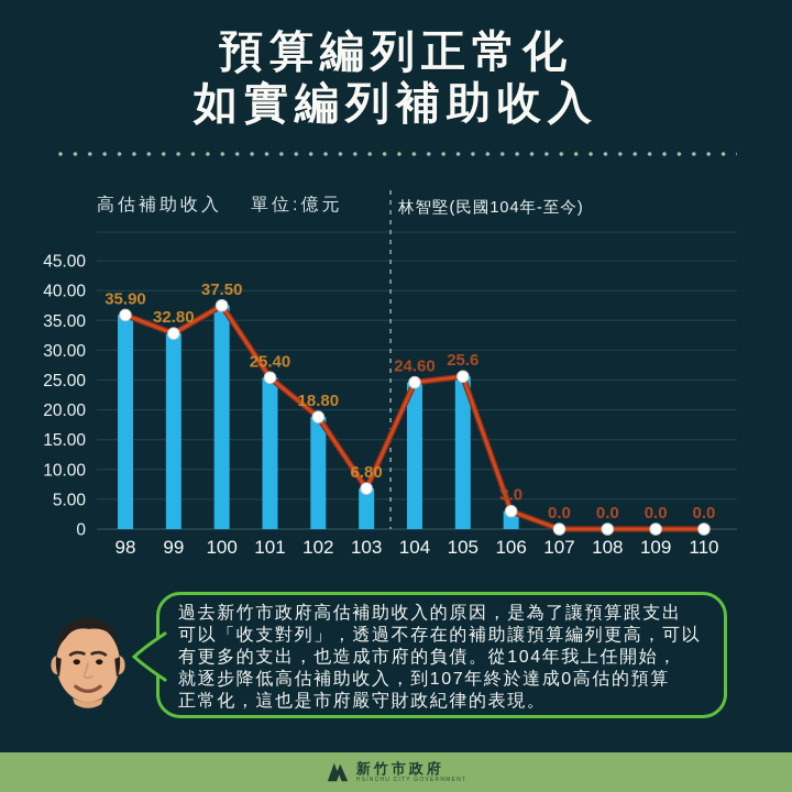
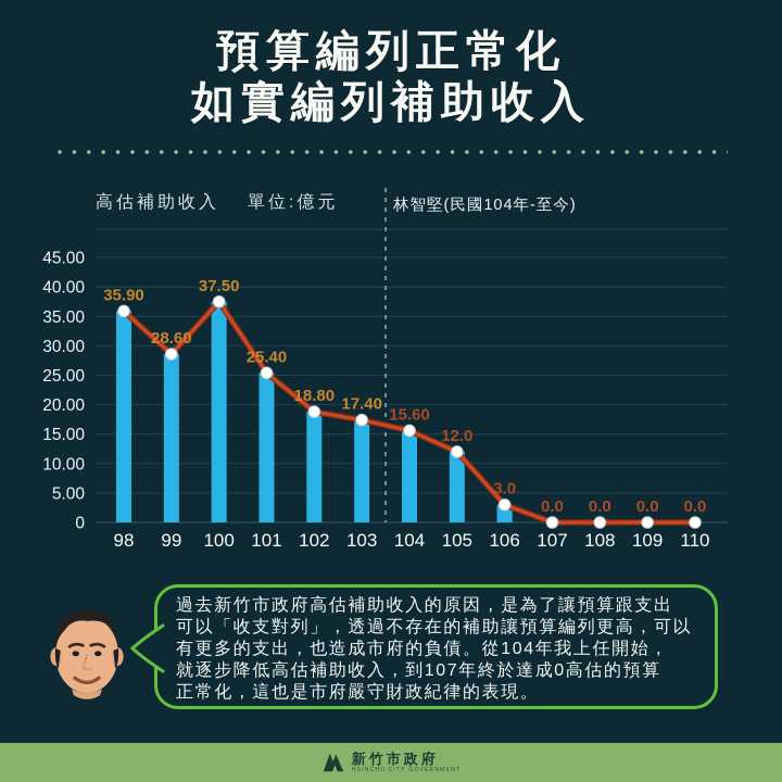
99: 32.80 -> 28.60
103: 6.80 -> 17.40
104: 24.60 -> 15.60
105: 25.6 -> 12.0
